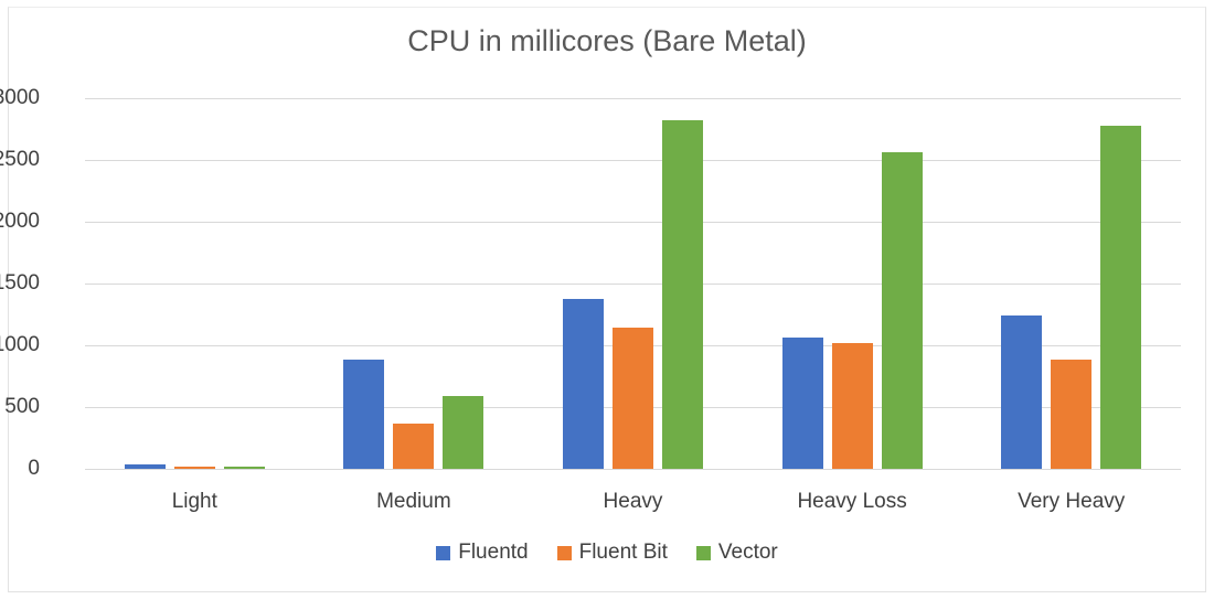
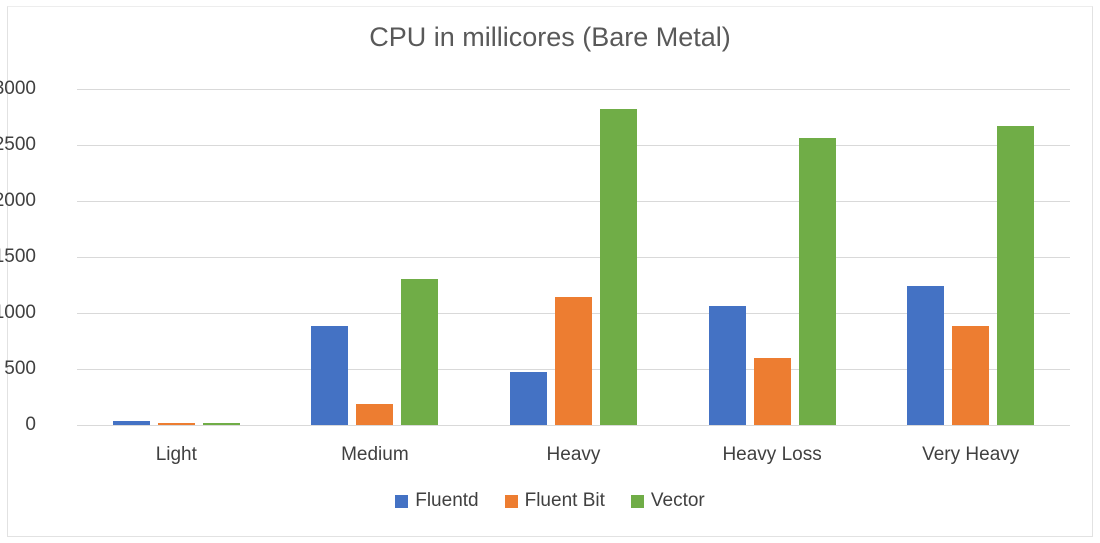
Fluent Bit/Medium: 360 -> 190
Vector/Medium: 580 -> 1300
Fluentd/Heavy: 1380 -> 470
Fluent Bit/Heavy Loss: 1020 -> 600
Vector/Very Heavy: 2780 -> 2670
